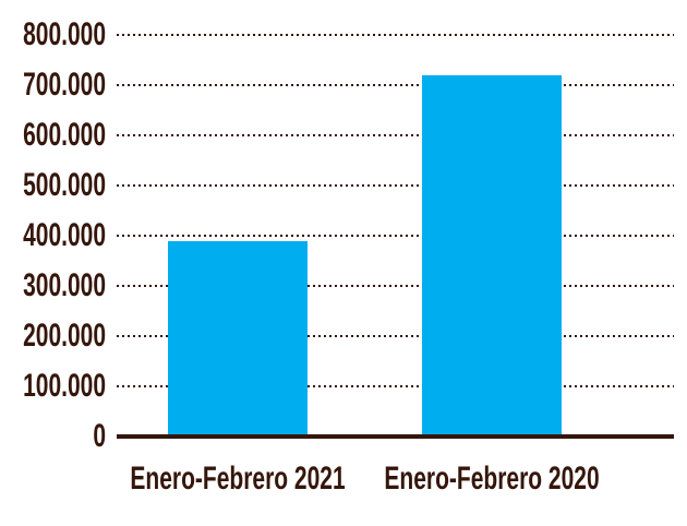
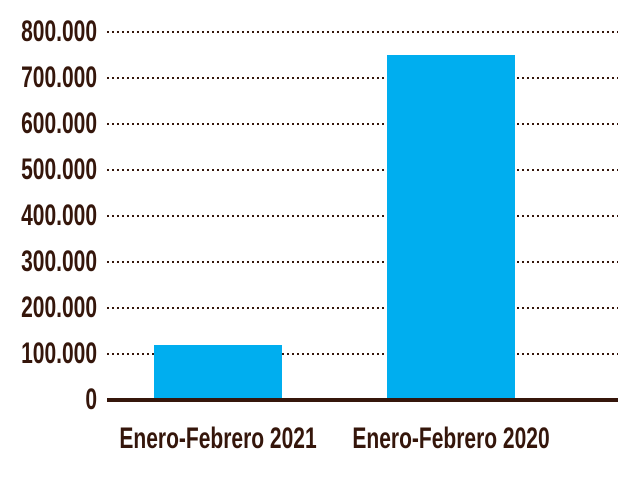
Enero-Febrero 2021: 390000 -> 120000
Enero-Febrero 2020: 720000 -> 750000
